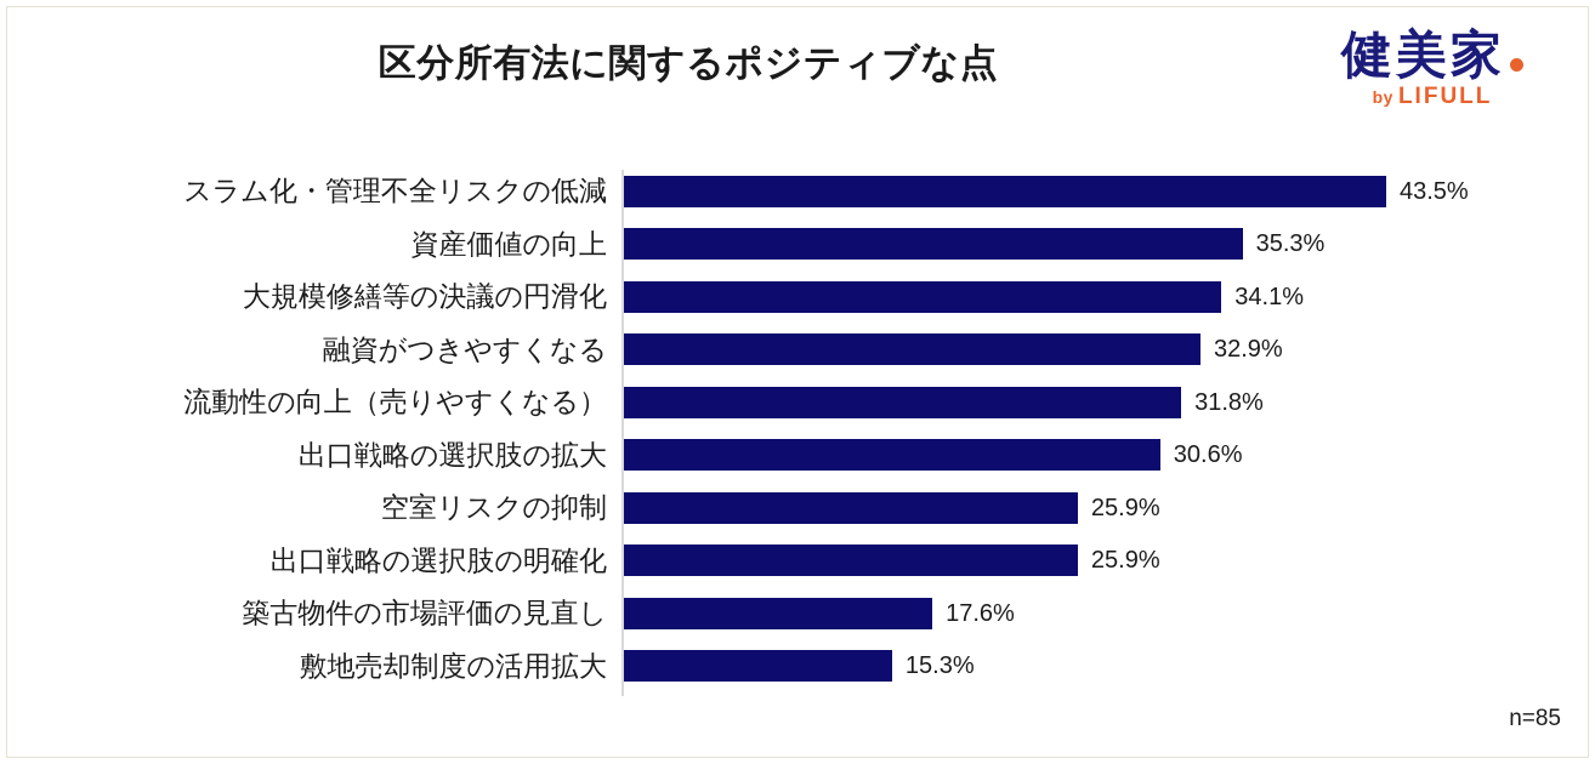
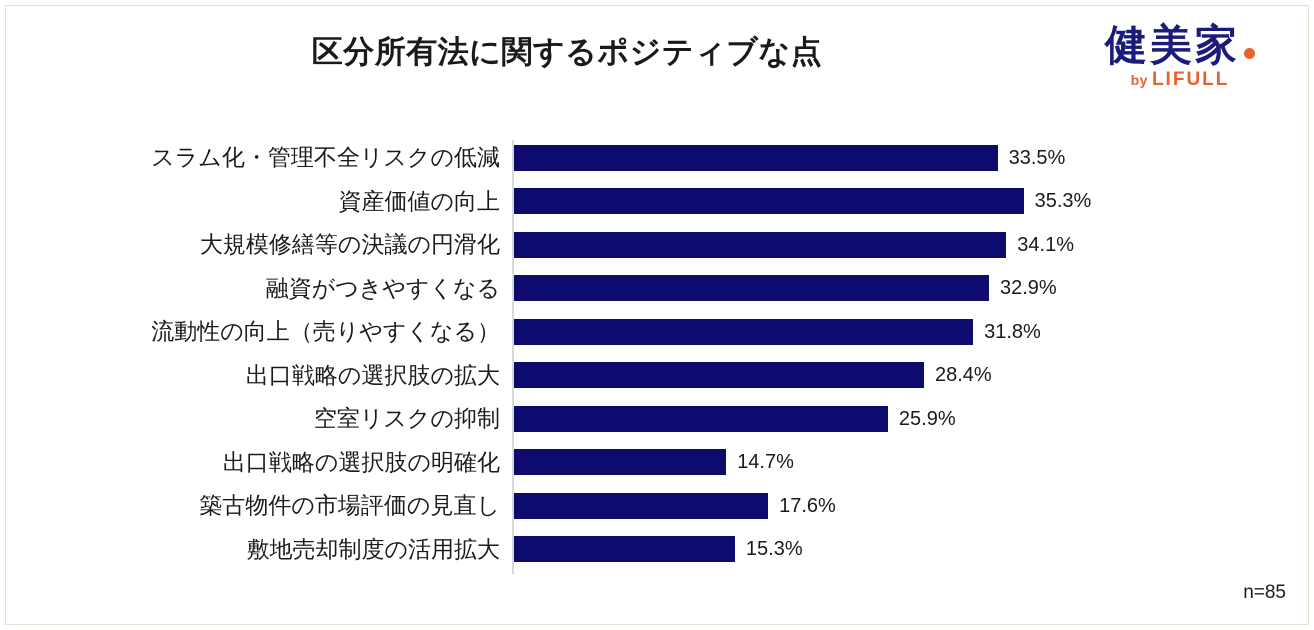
スラム化・管理不全リスクの低減: 43.5% -> 33.5%
出口戦略の選択肢の拡大: 30.6% -> 28.4%
出口戦略の選択肢の明確化: 25.9% -> 14.7%
